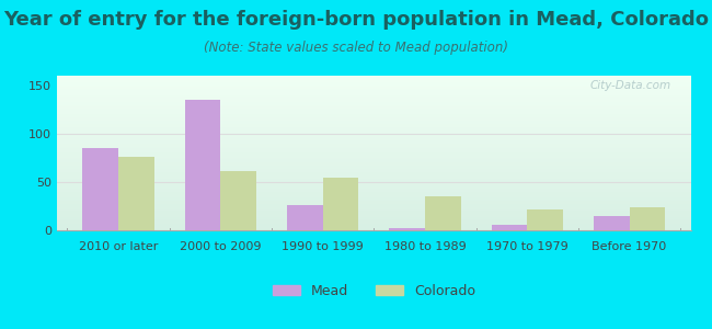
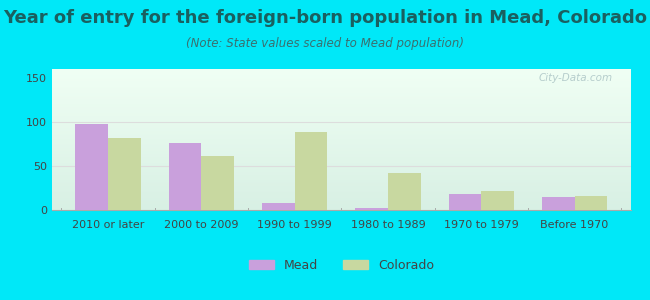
Mead/2010 or later: 85 -> 98
Colorado/2010 or later: 76 -> 82
Mead/2000 to 2009: 135 -> 76
Mead/1990 to 1999: 26 -> 8
Colorado/1990 to 1999: 54 -> 88
Colorado/1980 to 1989: 35 -> 42
Mead/1970 to 1979: 6 -> 18
Colorado/Before 1970: 24 -> 16
